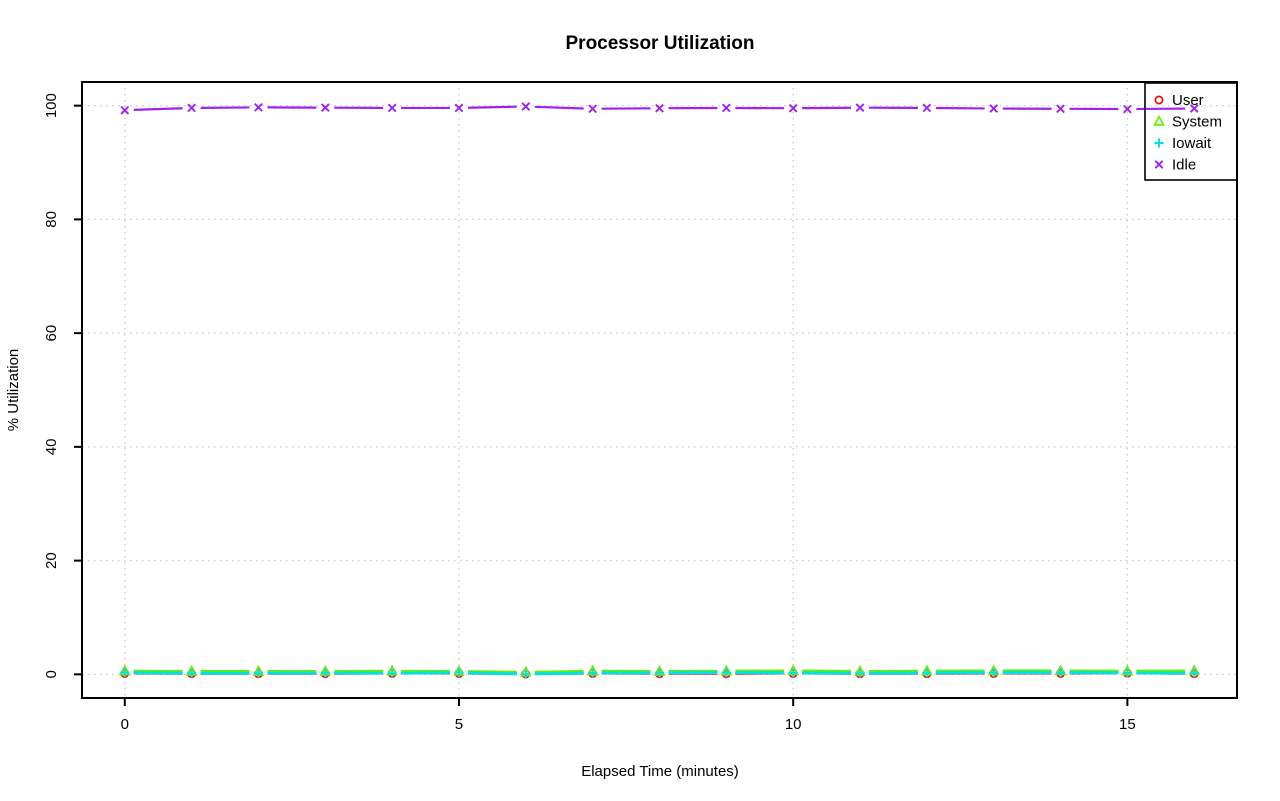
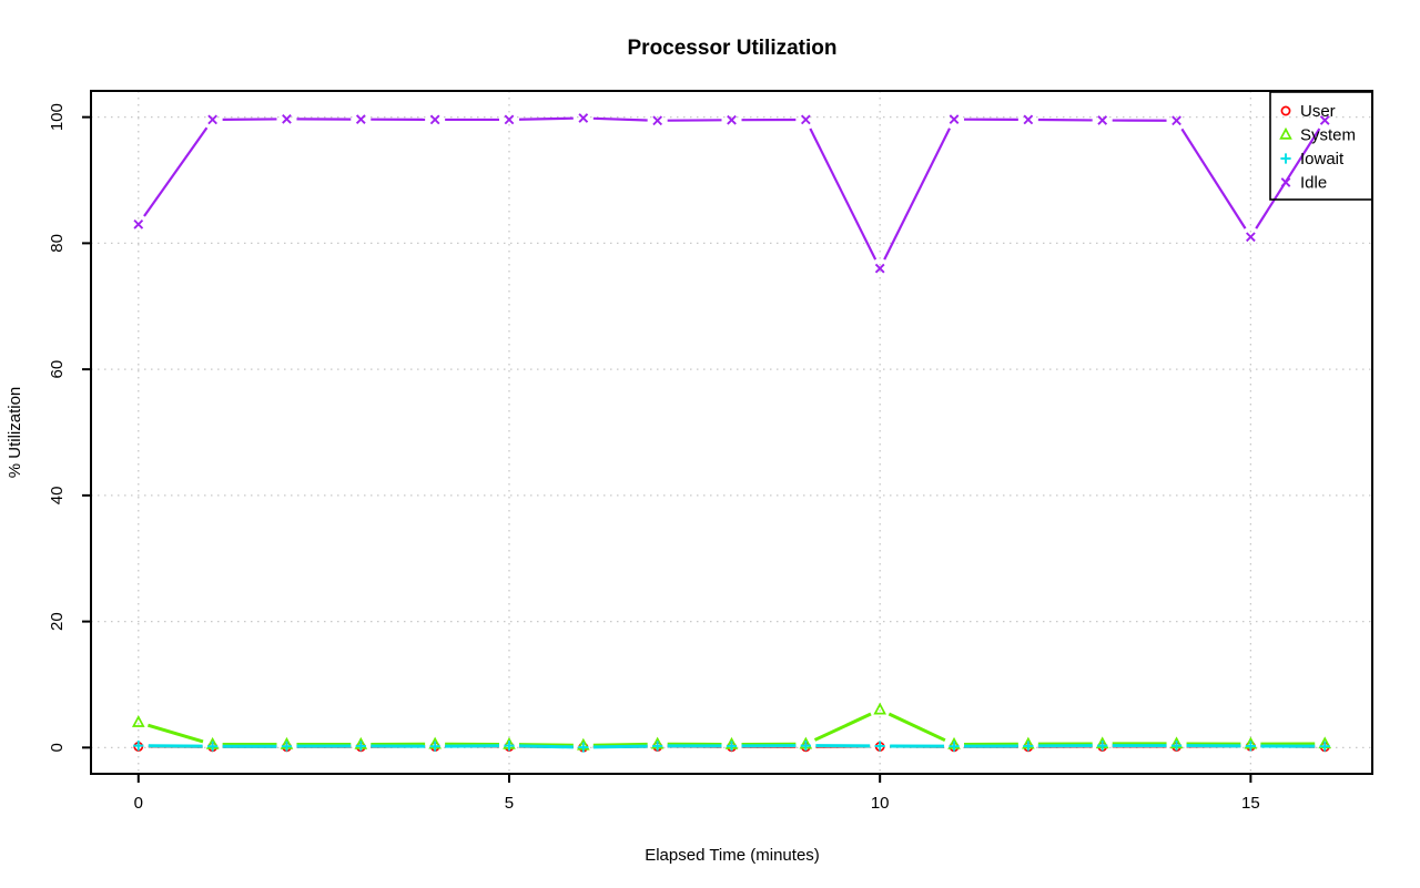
System/0: 1 -> 4
Idle/0: 99 -> 83
System/10: 1 -> 6
Idle/10: 100 -> 76
Idle/15: 99 -> 81
